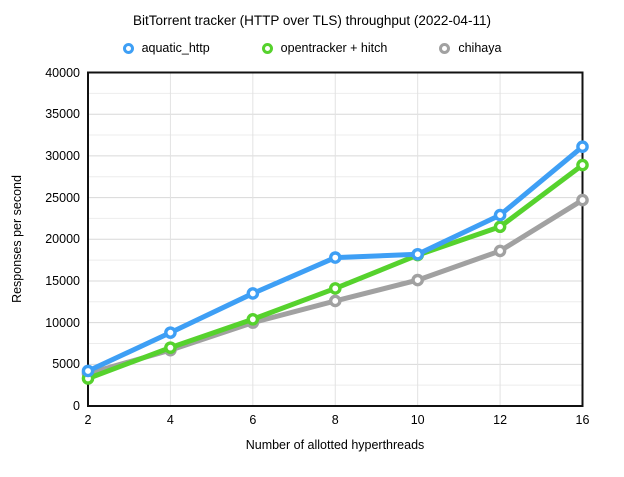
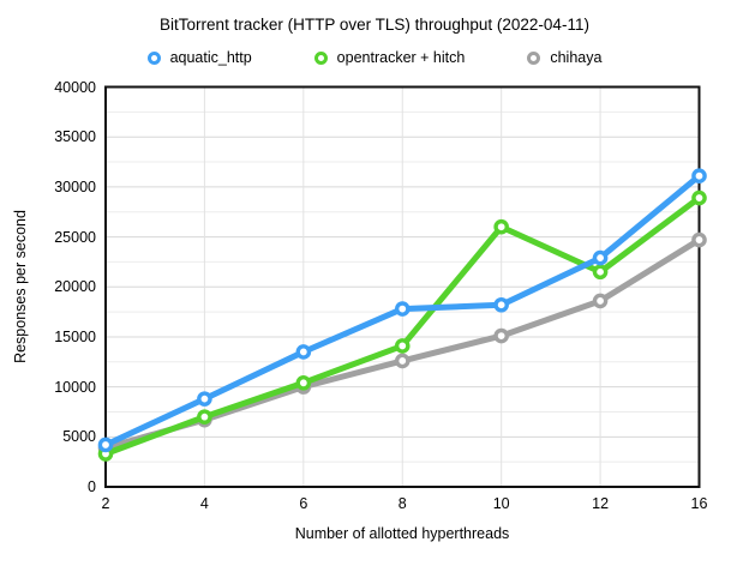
opentracker + hitch/10: 18000 -> 26000
